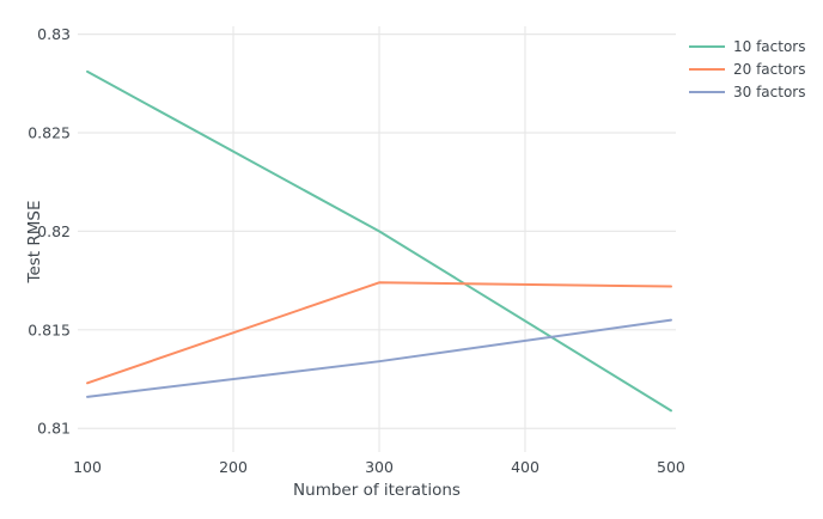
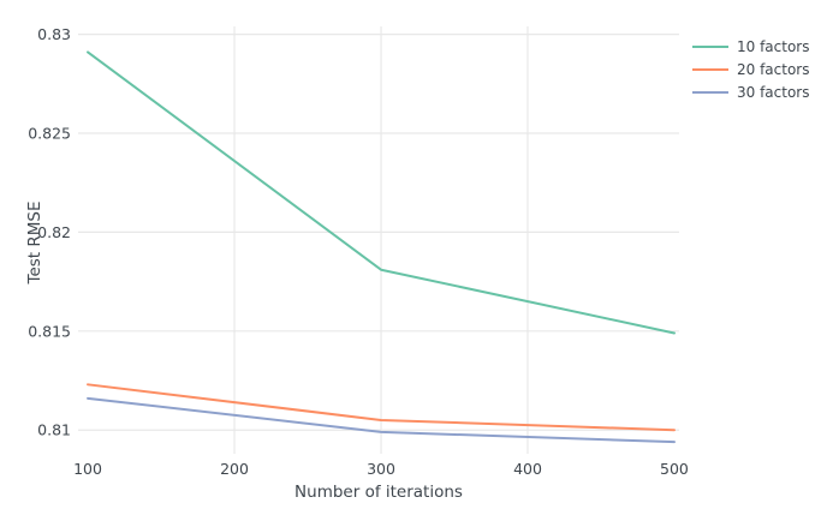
10 factors/100: 0.8281 -> 0.8291
10 factors/300: 0.8200 -> 0.8181
20 factors/300: 0.8174 -> 0.8105
30 factors/300: 0.8134 -> 0.8099
10 factors/500: 0.8109 -> 0.8149
20 factors/500: 0.8172 -> 0.8100
30 factors/500: 0.8155 -> 0.8094
